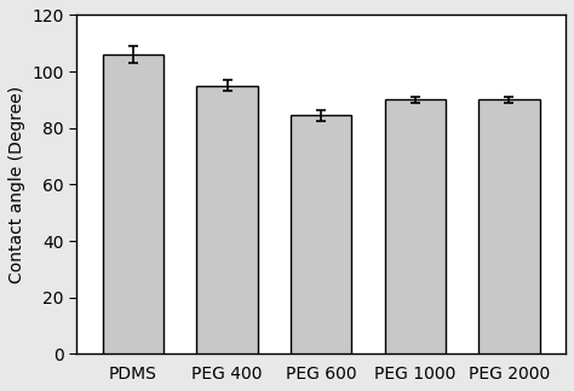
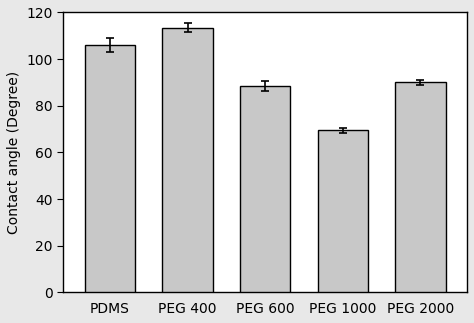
PEG 400: 95.0 -> 113.5
PEG 600: 84.5 -> 88.5
PEG 1000: 90.0 -> 69.5
